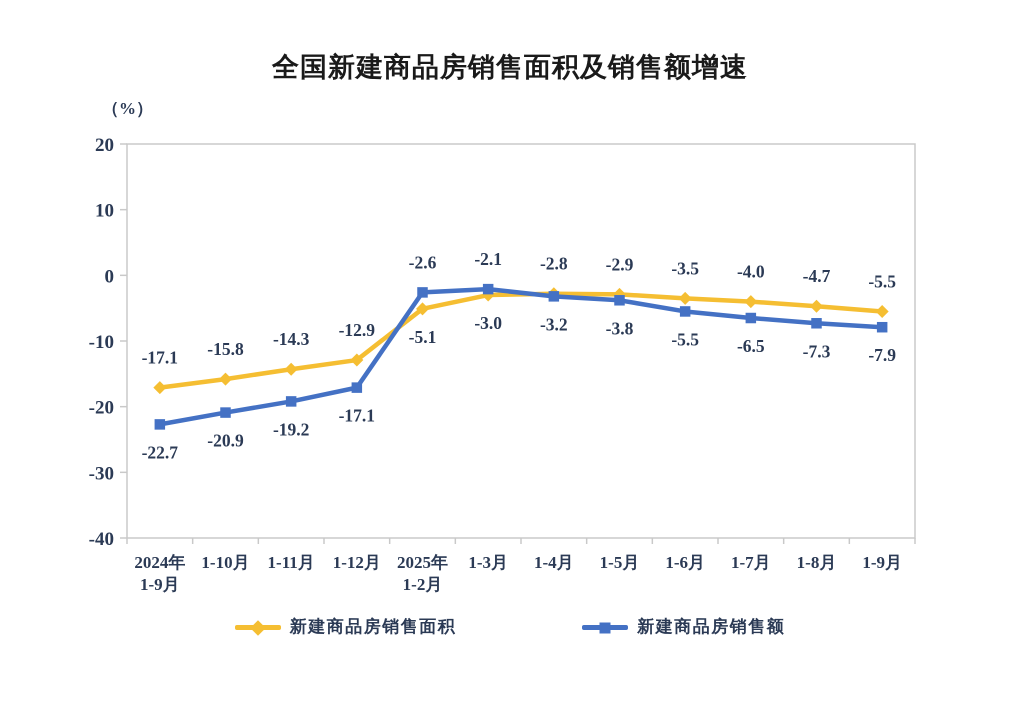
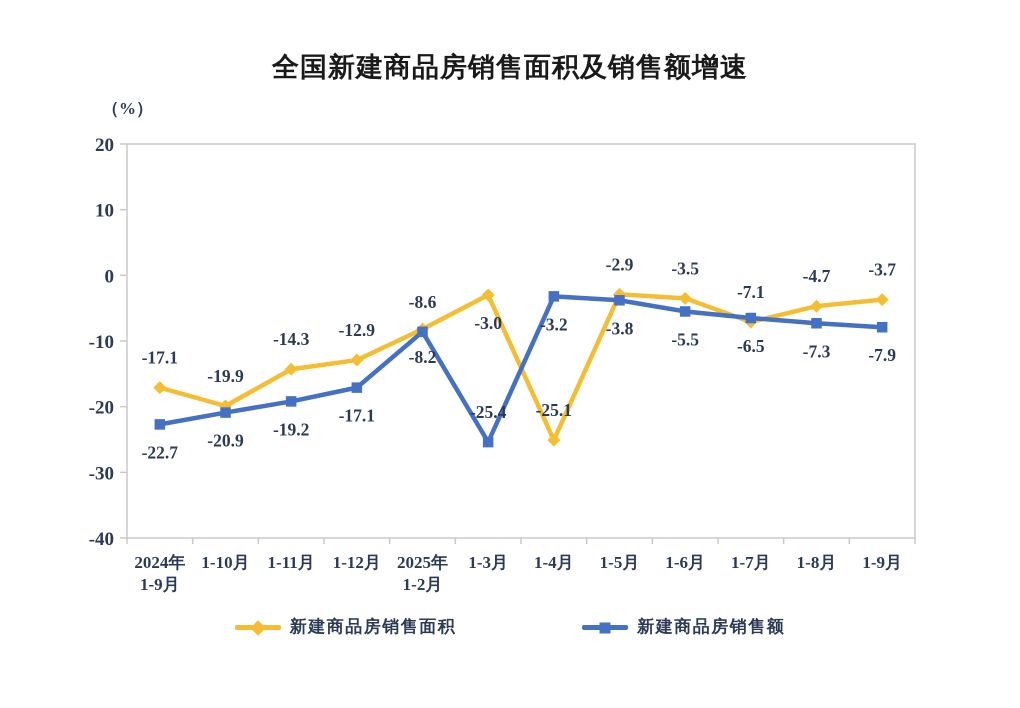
新建商品房销售面积/1-10月: -15.8 -> -19.9
新建商品房销售面积/2025年 1-2月: -5.1 -> -8.2
新建商品房销售额/2025年 1-2月: -2.6 -> -8.6
新建商品房销售额/1-3月: -2.1 -> -25.4
新建商品房销售面积/1-4月: -2.8 -> -25.1
新建商品房销售面积/1-7月: -4.0 -> -7.1
新建商品房销售面积/1-9月: -5.5 -> -3.7
